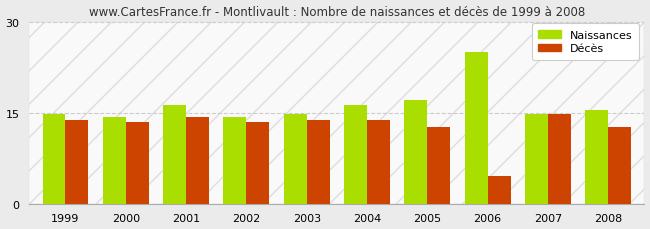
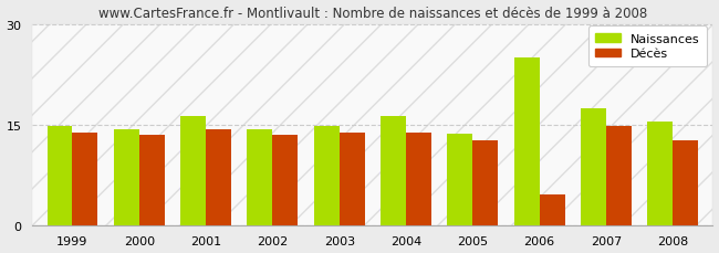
Naissances/2005: 17.0 -> 13.6
Naissances/2007: 14.7 -> 17.4
